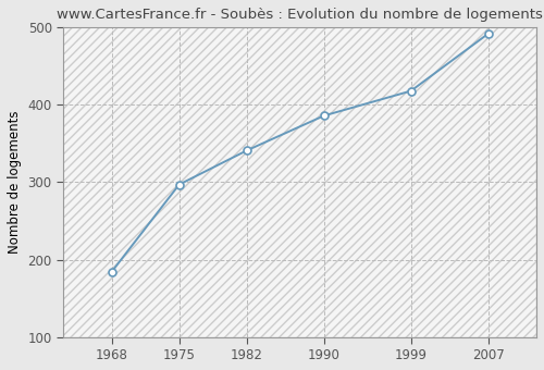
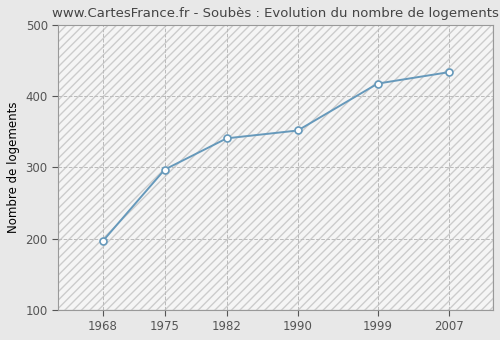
1968: 184 -> 196
1990: 386 -> 352
2007: 492 -> 434
